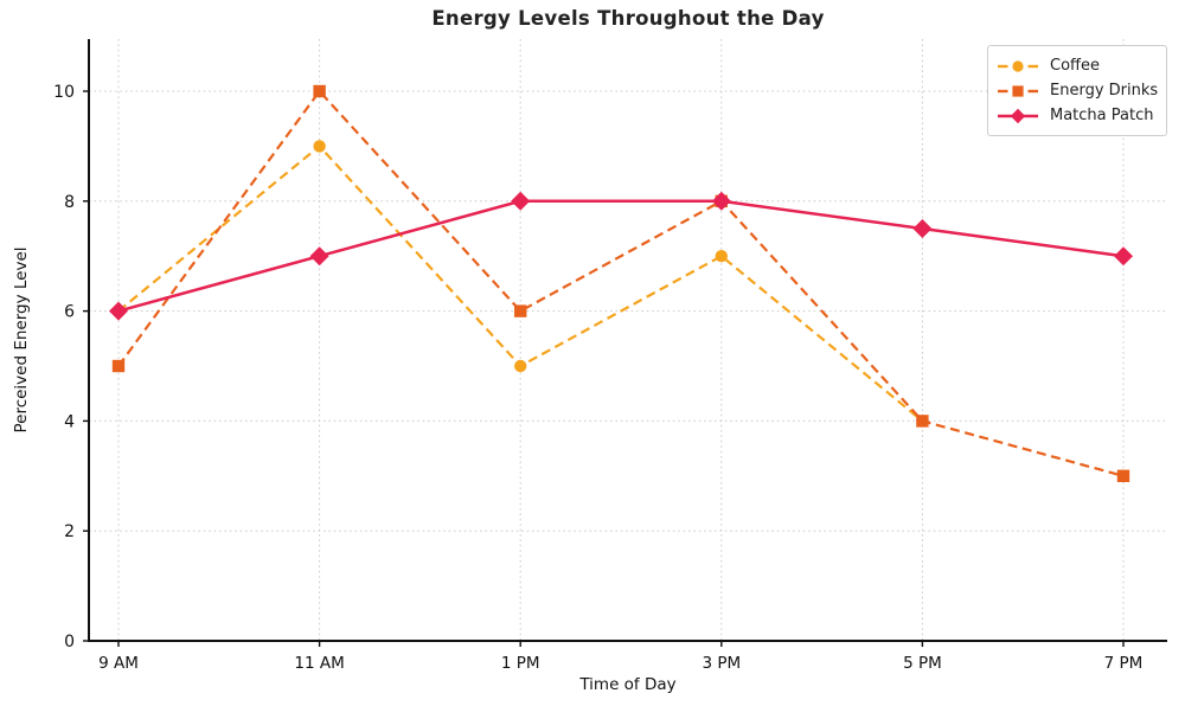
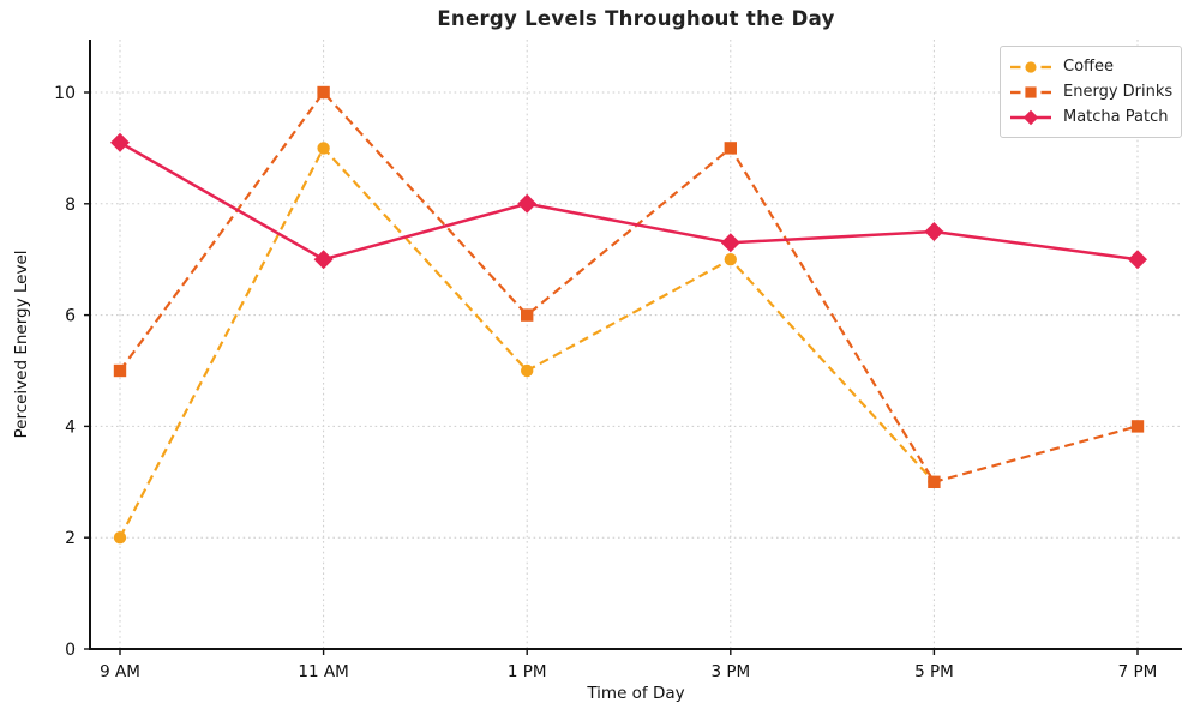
Coffee/9 AM: 6 -> 2
Matcha Patch/9 AM: 6.0 -> 9.1
Energy Drinks/3 PM: 8 -> 9
Matcha Patch/3 PM: 8.0 -> 7.3
Coffee/5 PM: 4 -> 3
Energy Drinks/5 PM: 4 -> 3
Energy Drinks/7 PM: 3 -> 4
